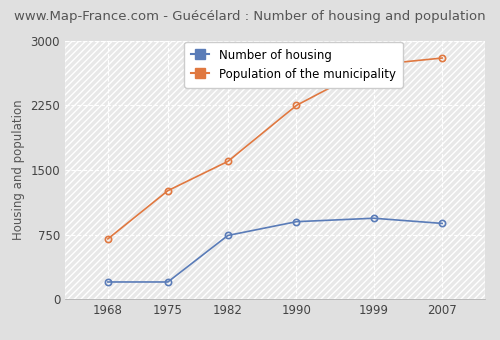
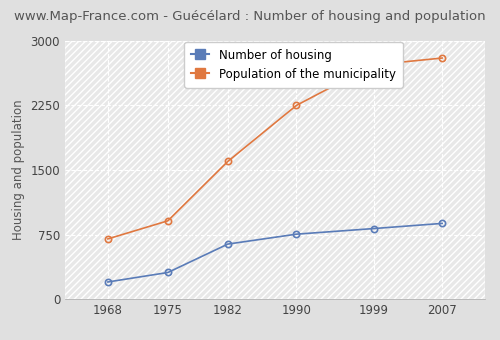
Number of housing/1975: 200 -> 310
Population of the municipality/1975: 1260 -> 910
Number of housing/1982: 740 -> 640
Number of housing/1990: 900 -> 760
Number of housing/1999: 940 -> 820
